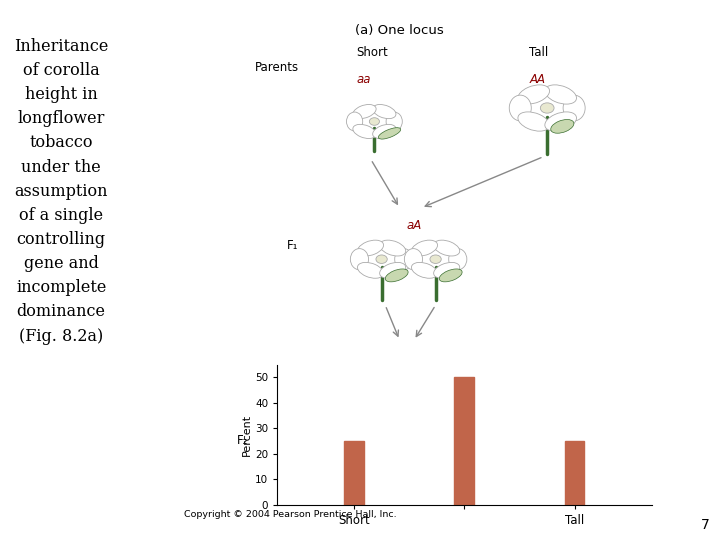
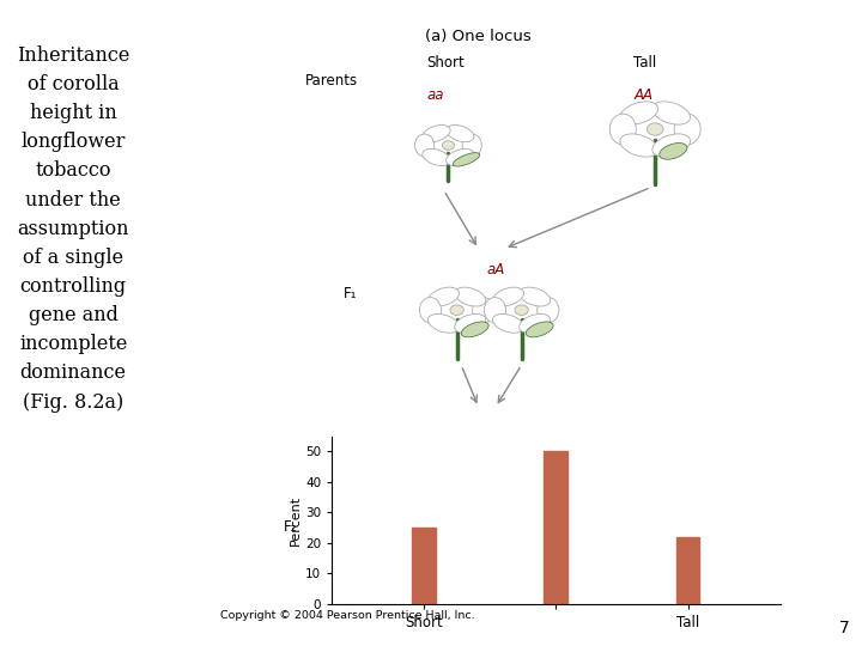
Tall: 25 -> 22
